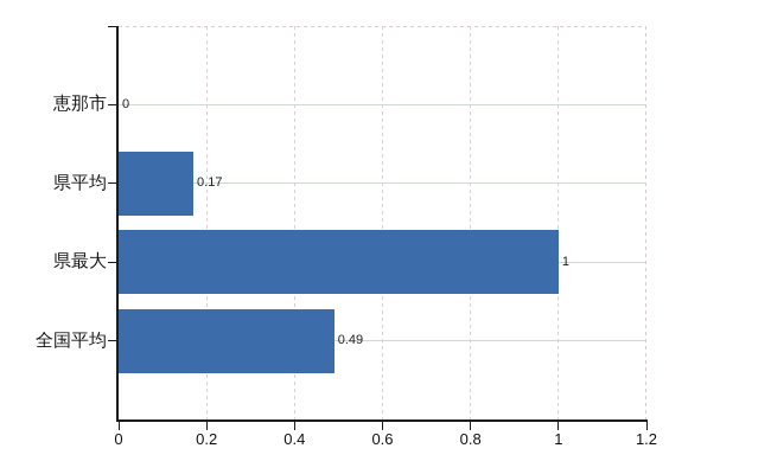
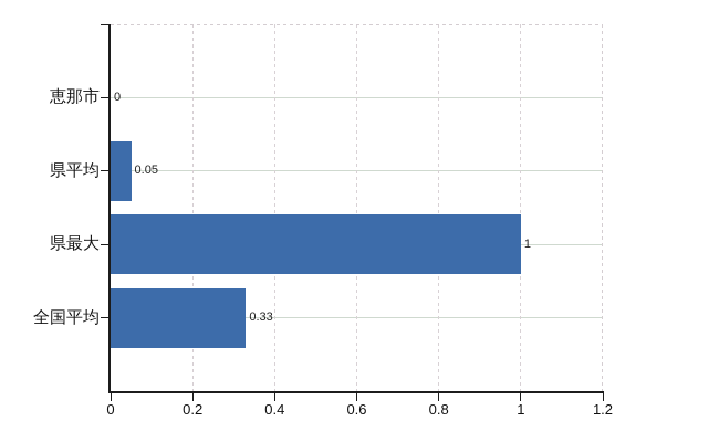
県平均: 0.17 -> 0.05
全国平均: 0.49 -> 0.33
